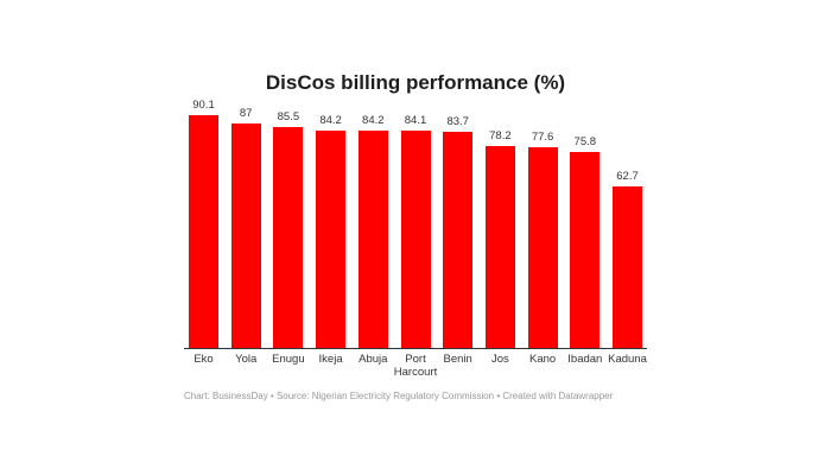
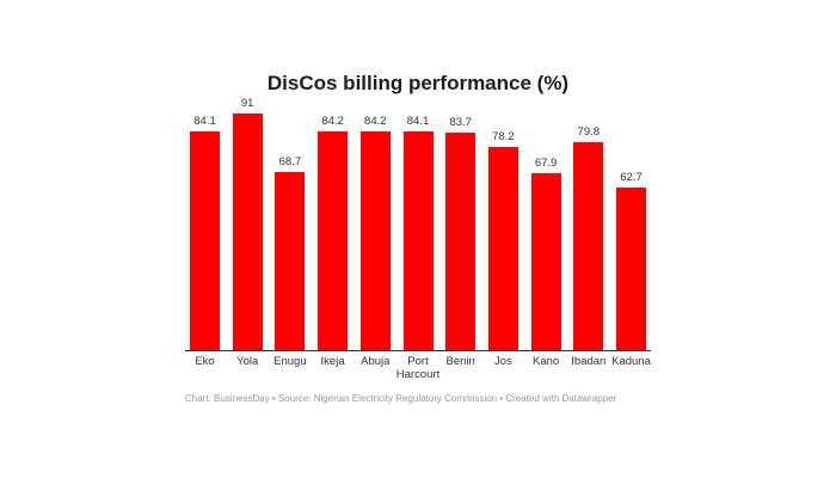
Eko: 90.1 -> 84.1
Yola: 87 -> 91
Enugu: 85.5 -> 68.7
Kano: 77.6 -> 67.9
Ibadan: 75.8 -> 79.8
